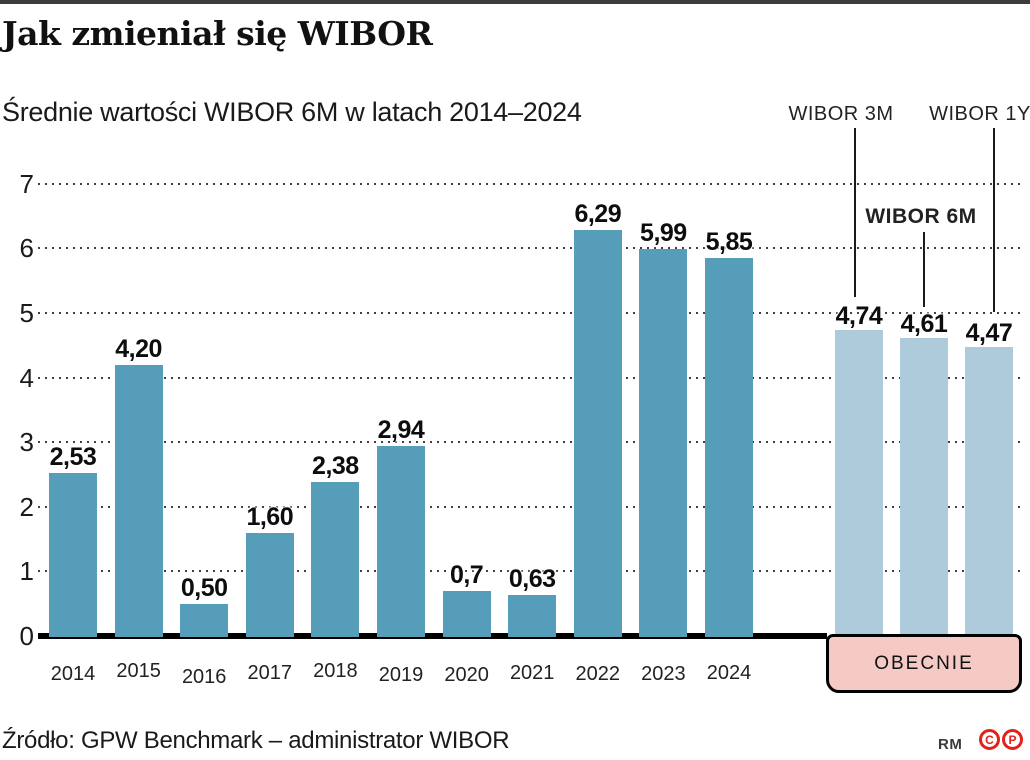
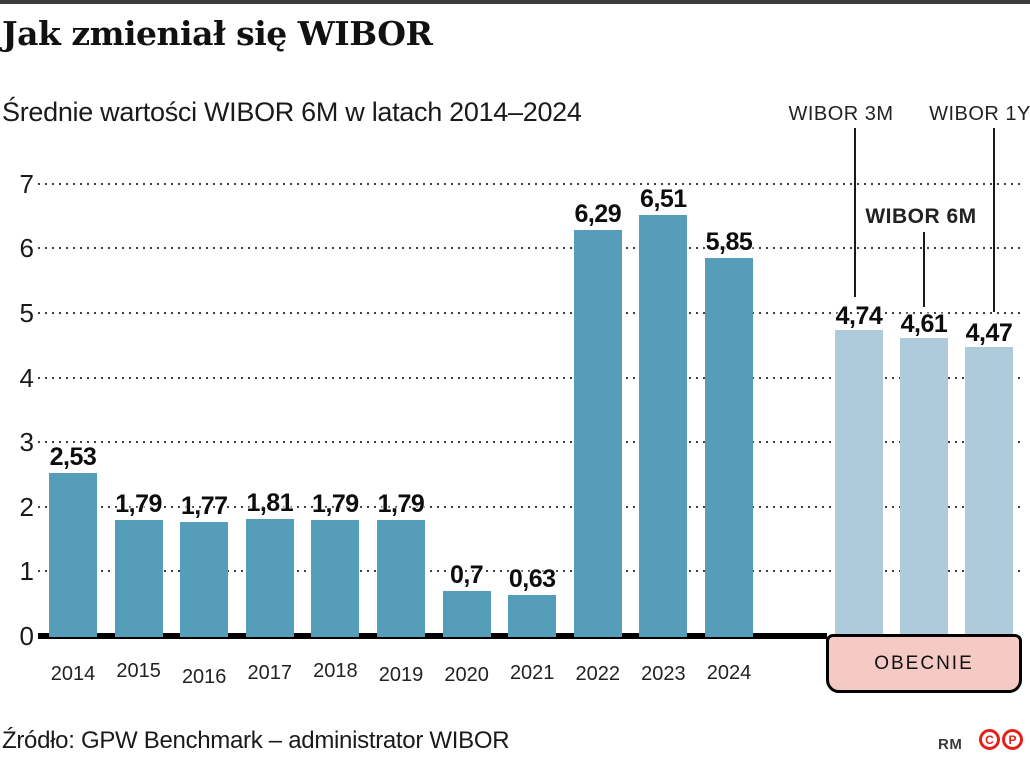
2015: 4,20 -> 1,79
2016: 0,50 -> 1,77
2017: 1,60 -> 1,81
2018: 2,38 -> 1,79
2019: 2,94 -> 1,79
2023: 5,99 -> 6,51
